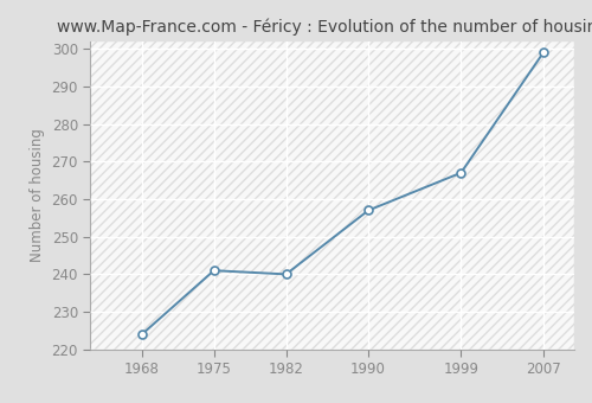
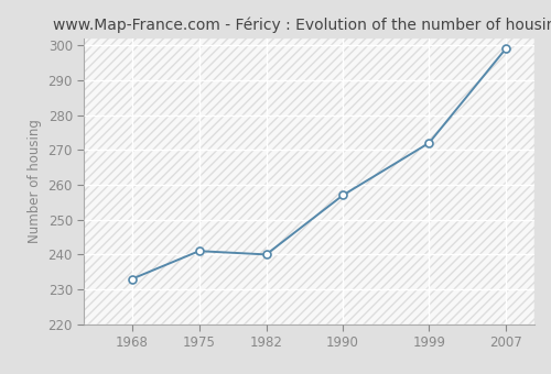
1968: 224 -> 233
1999: 267 -> 272
